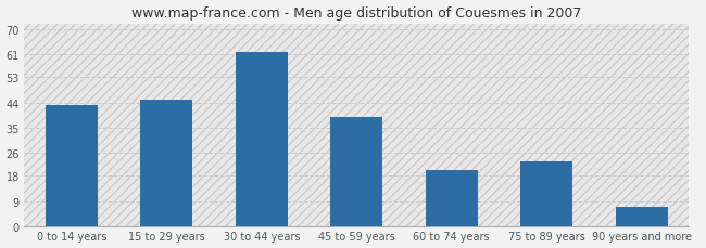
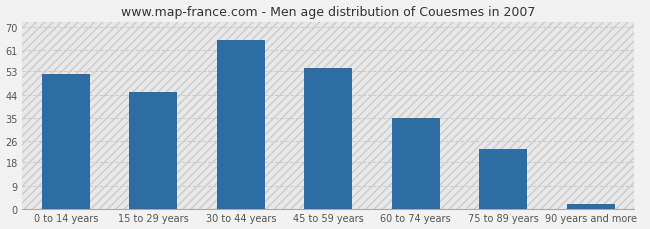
0 to 14 years: 43 -> 52
30 to 44 years: 62 -> 65
45 to 59 years: 39 -> 54
60 to 74 years: 20 -> 35
90 years and more: 7 -> 2
